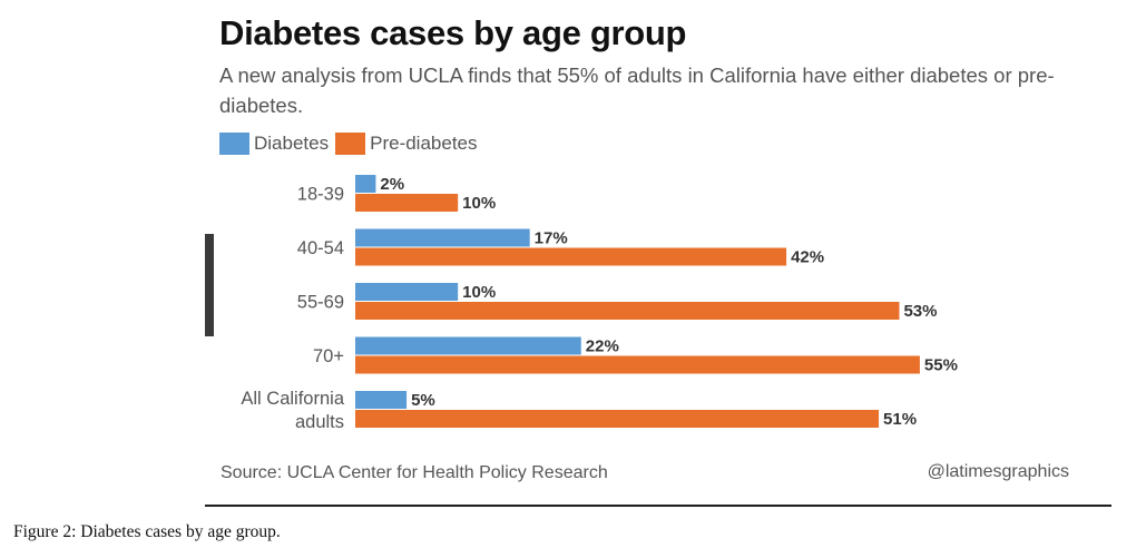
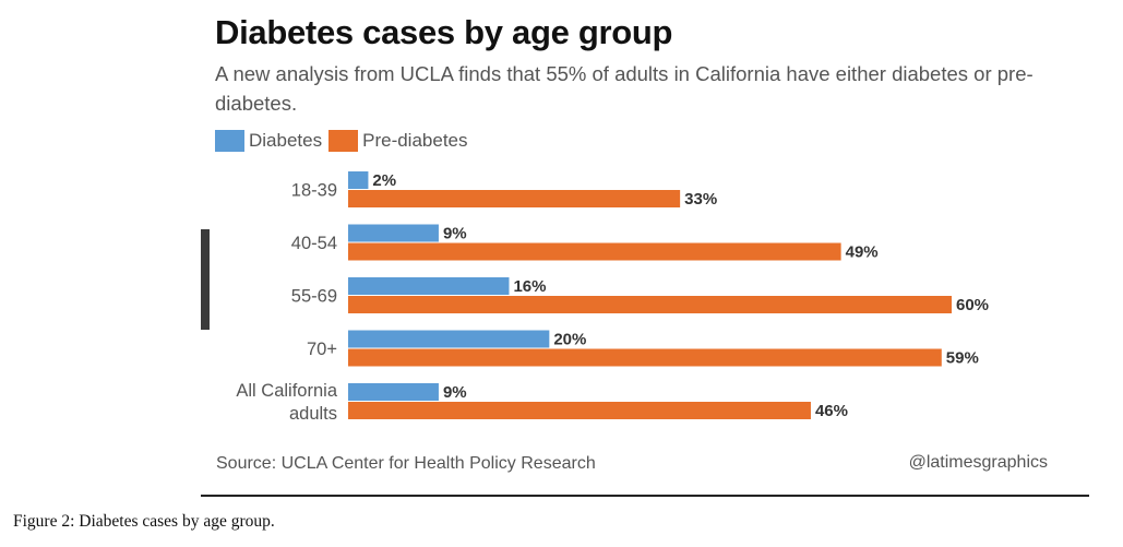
Pre-diabetes/18-39: 10% -> 33%
Diabetes/40-54: 17% -> 9%
Pre-diabetes/40-54: 42% -> 49%
Diabetes/55-69: 10% -> 16%
Pre-diabetes/55-69: 53% -> 60%
Diabetes/70+: 22% -> 20%
Pre-diabetes/70+: 55% -> 59%
Diabetes/All California adults: 5% -> 9%
Pre-diabetes/All California adults: 51% -> 46%
